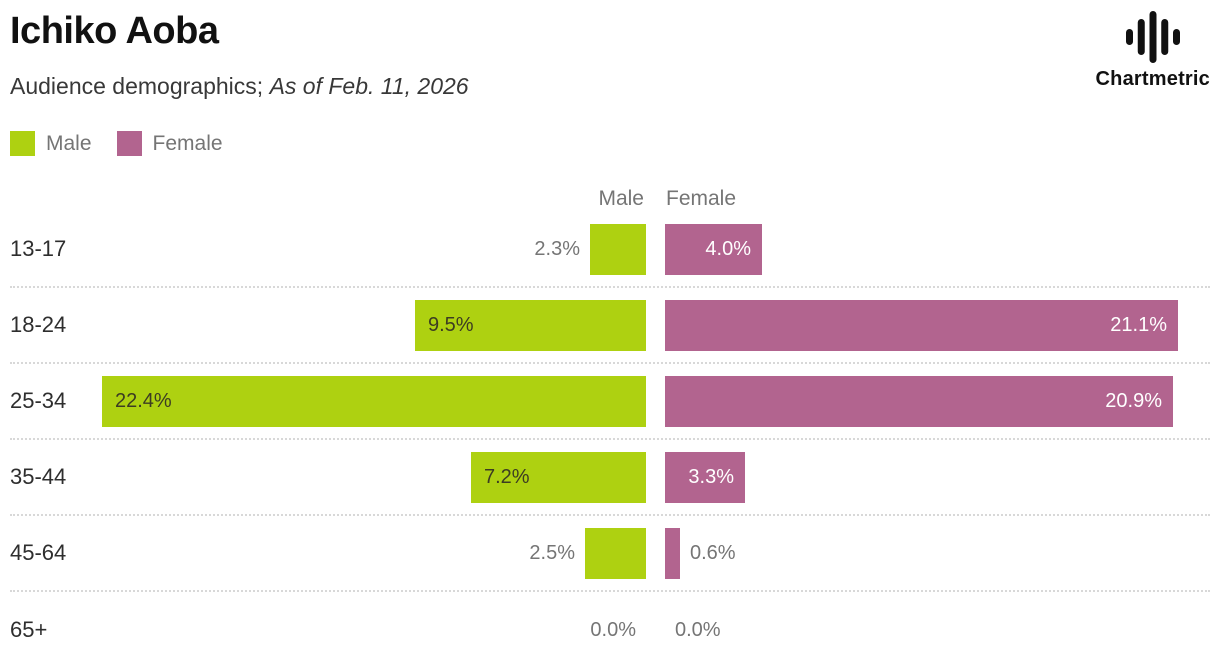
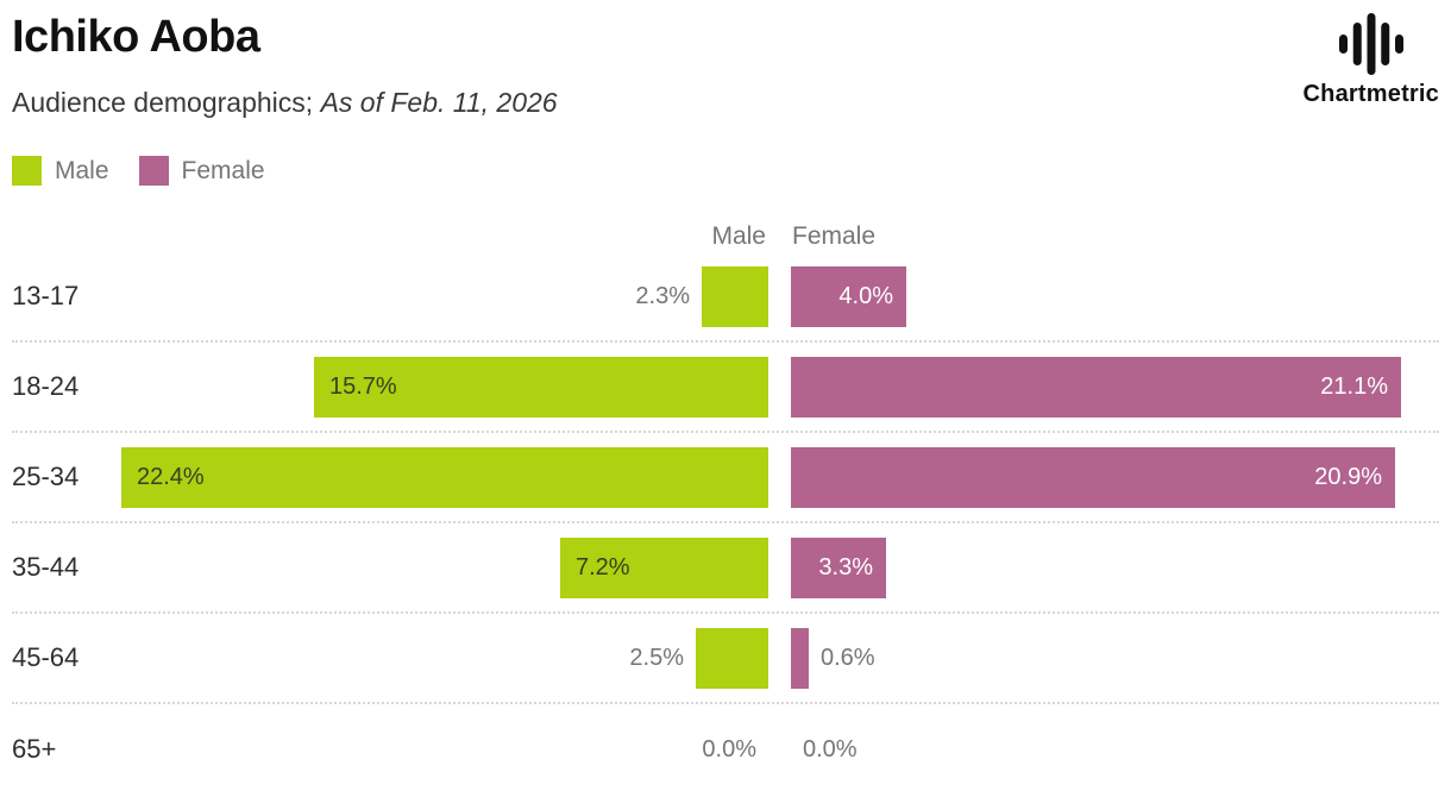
Male/18-24: 9.5% -> 15.7%
